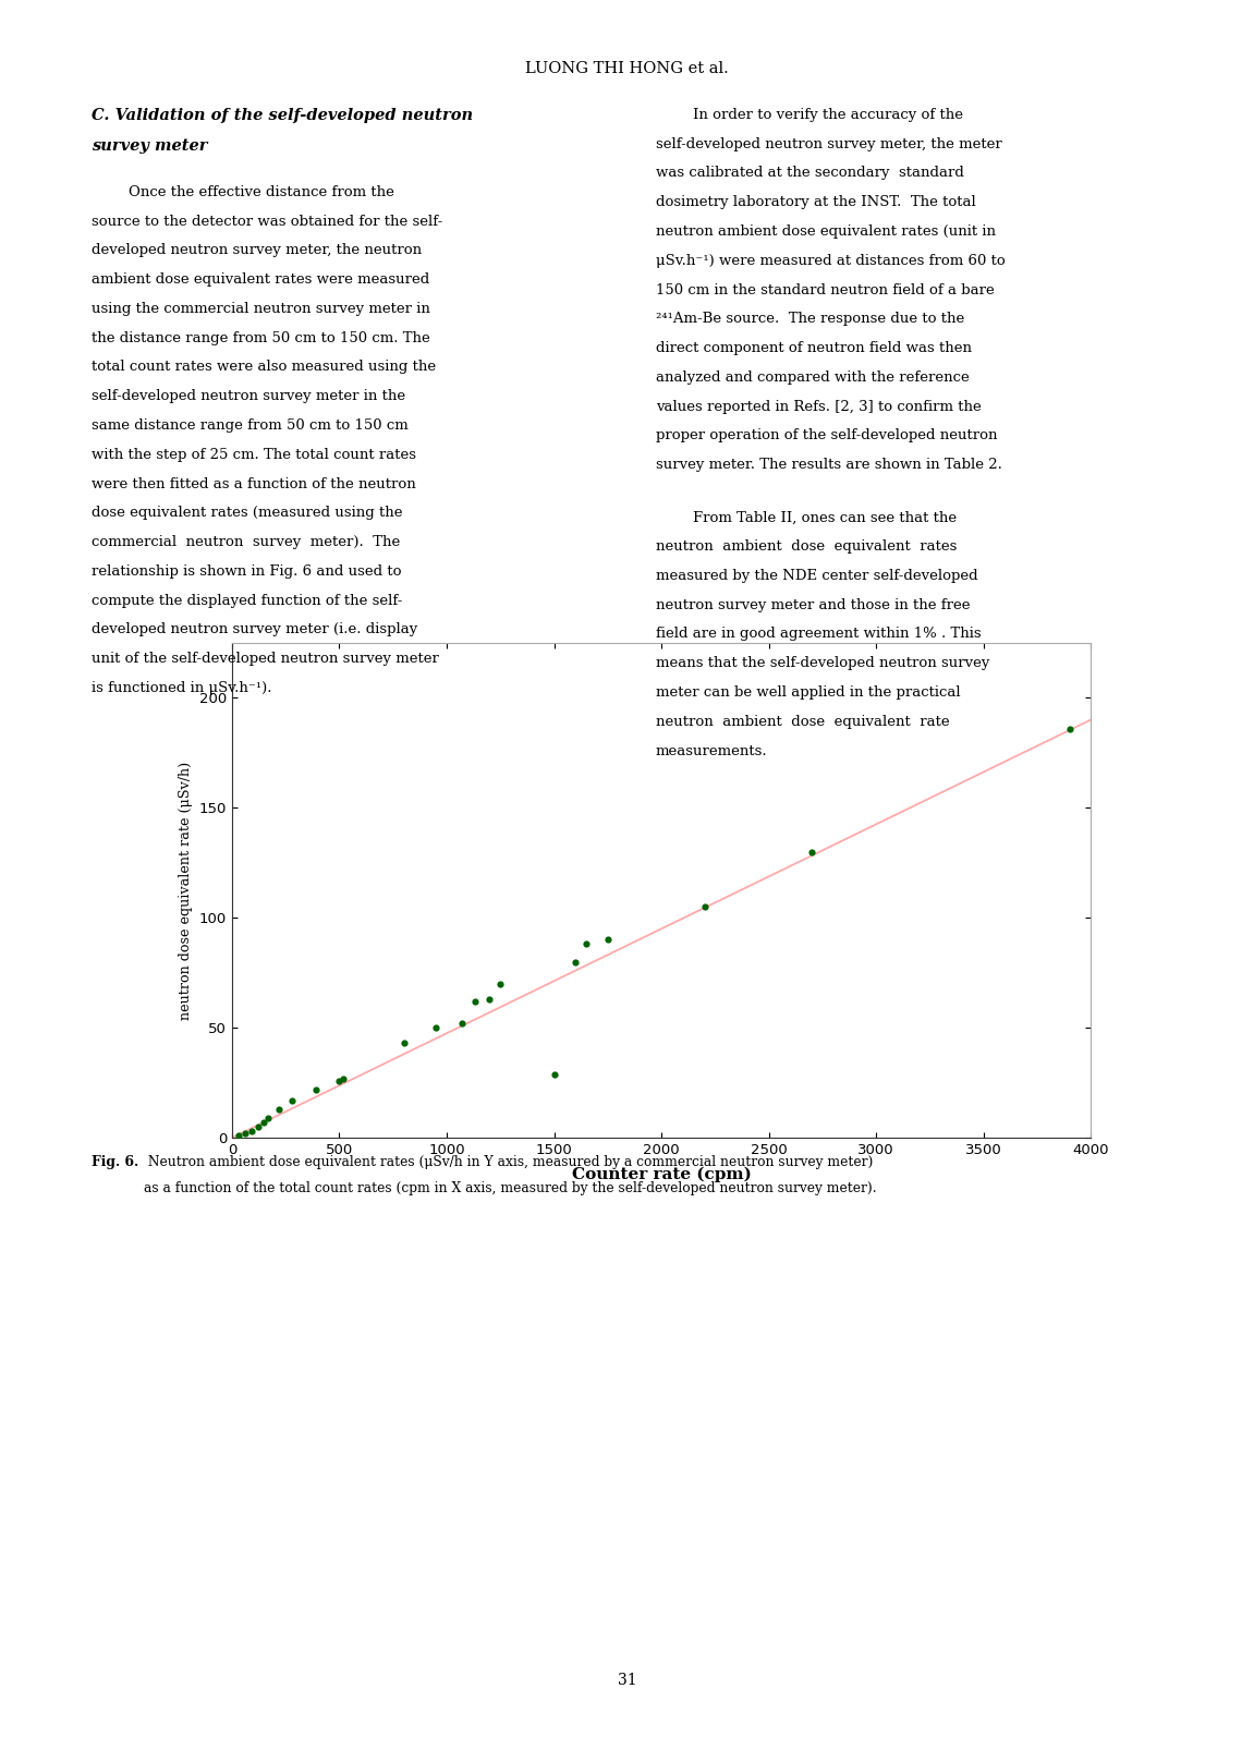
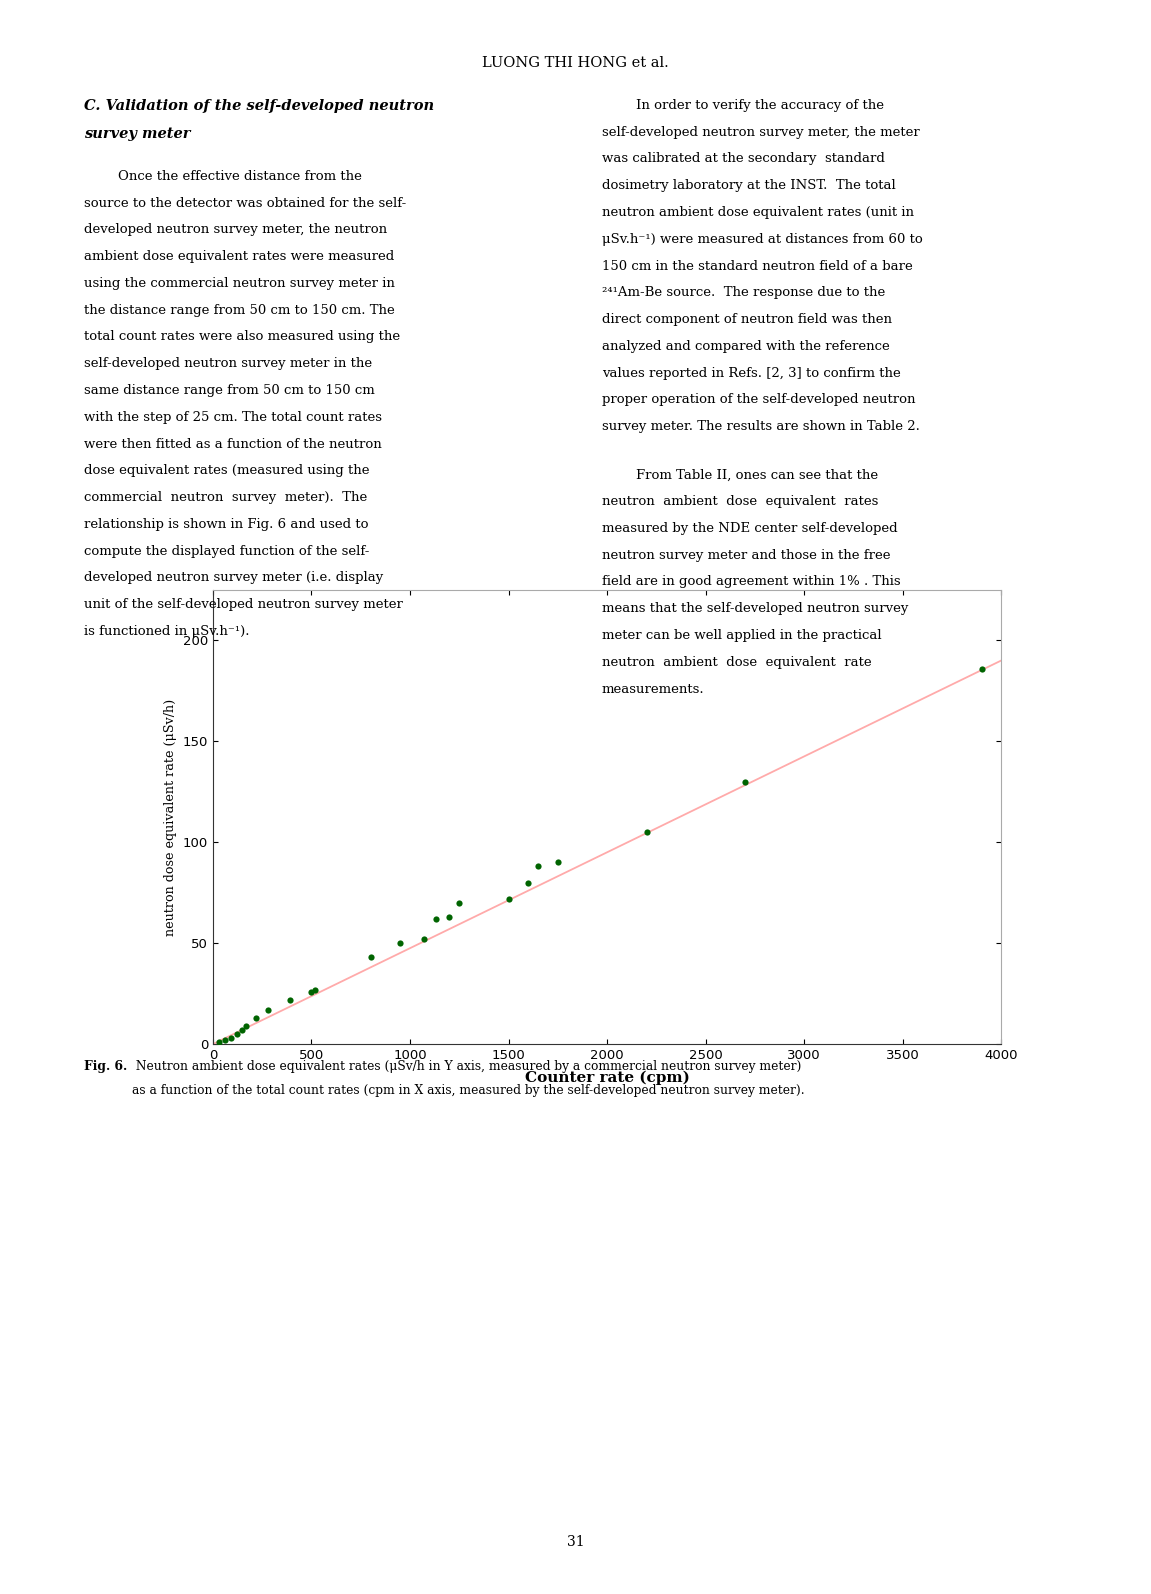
1500: 29 -> 72
